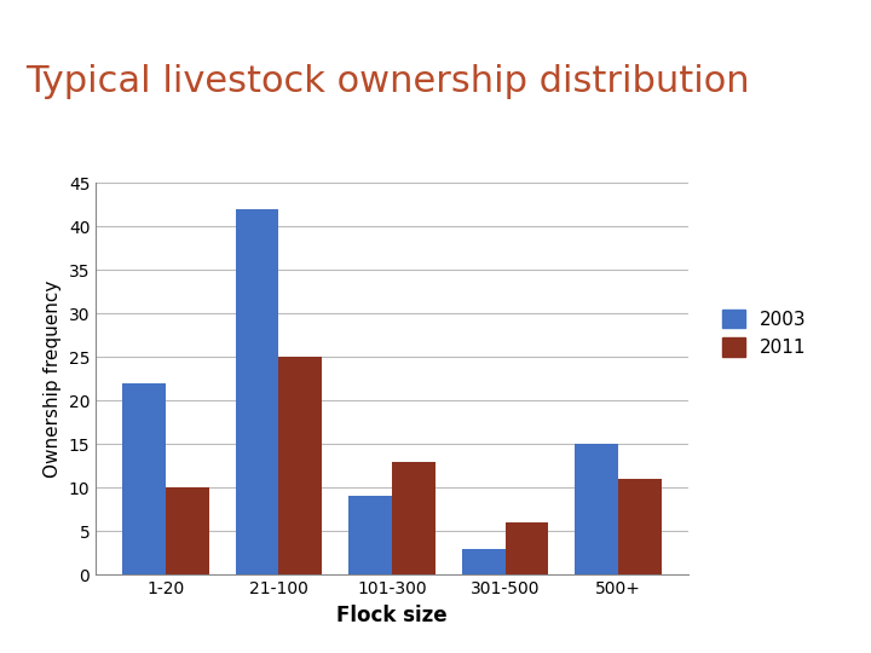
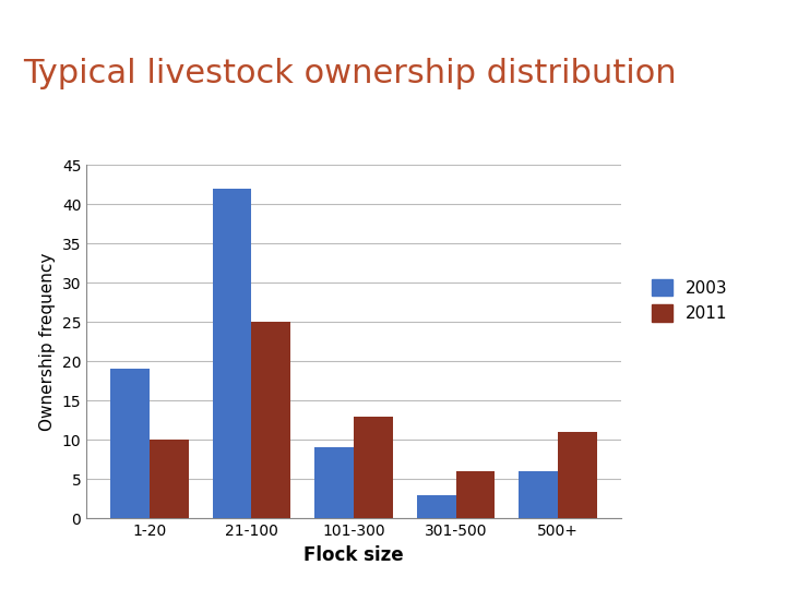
2003/1-20: 22 -> 19
2003/500+: 15 -> 6
